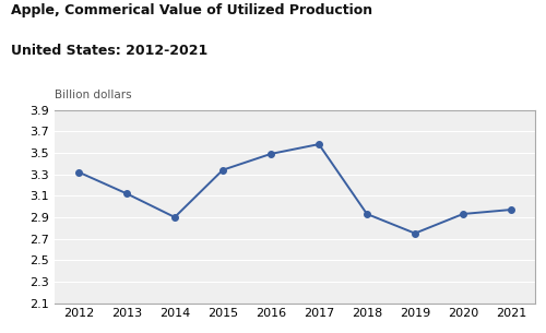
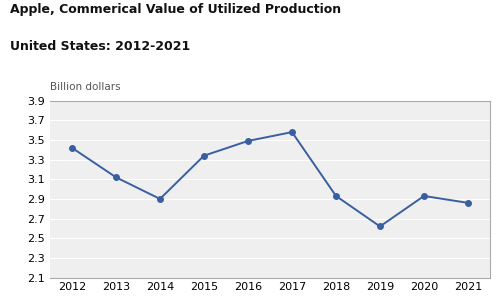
2012: 3.32 -> 3.42
2019: 2.75 -> 2.62
2021: 2.97 -> 2.86
